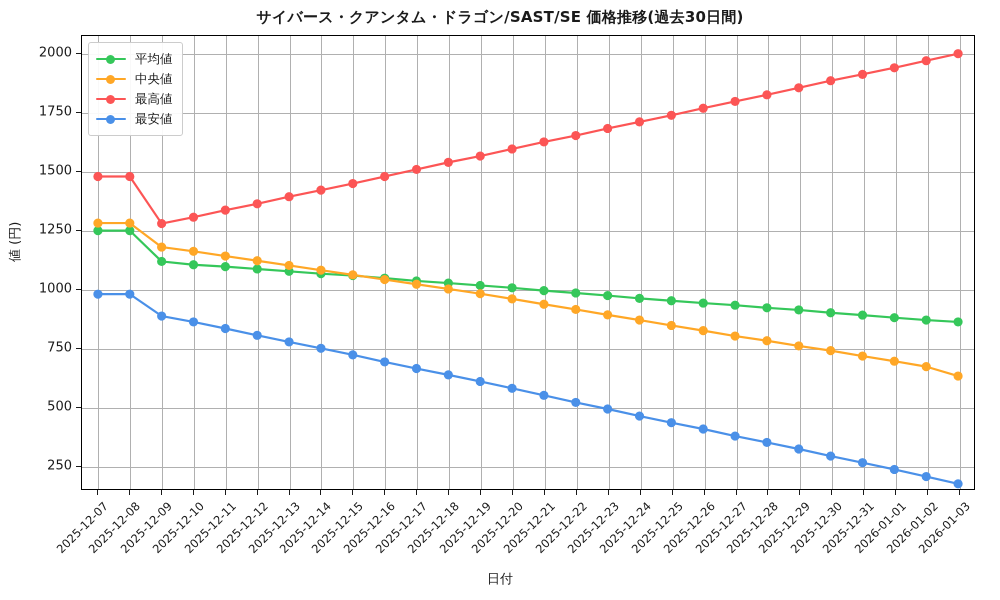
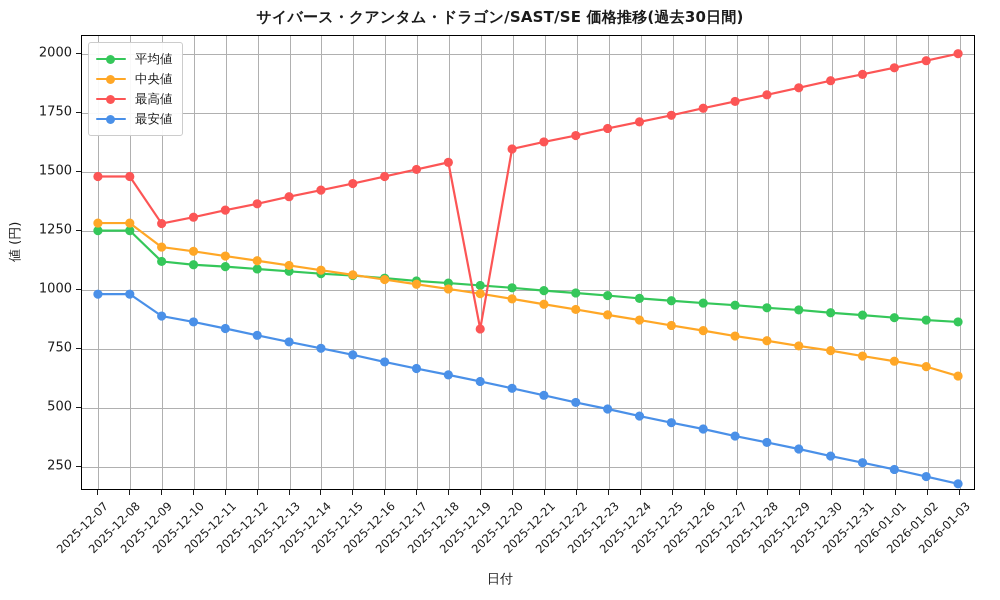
最高値/2025-12-19: 1560 -> 830
